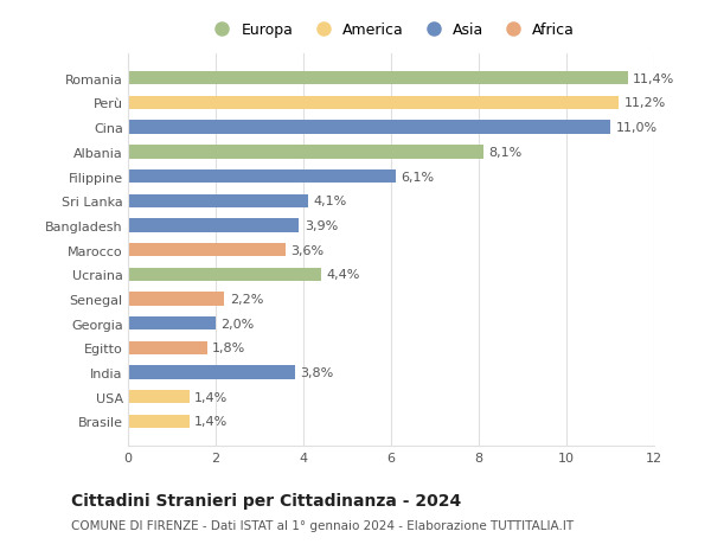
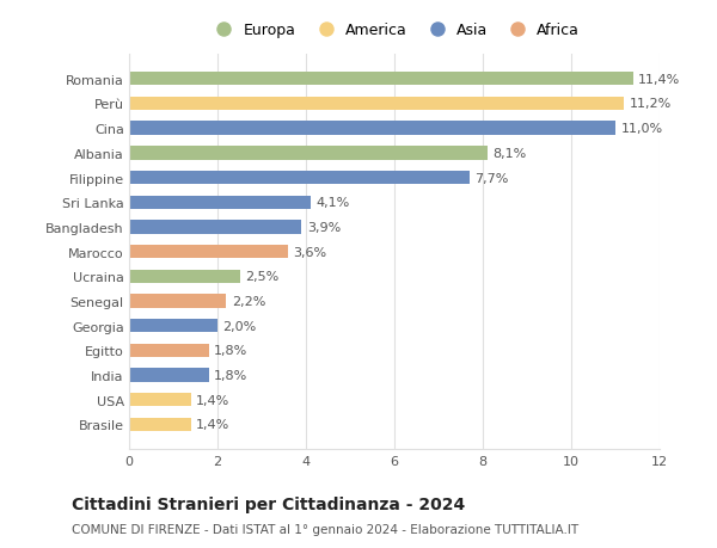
Filippine: 6,1% -> 7,7%
Ucraina: 4,4% -> 2,5%
India: 3,8% -> 1,8%
